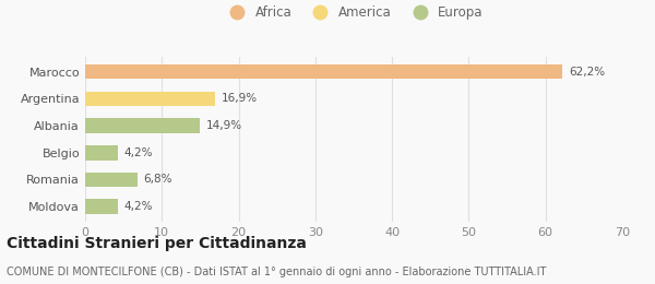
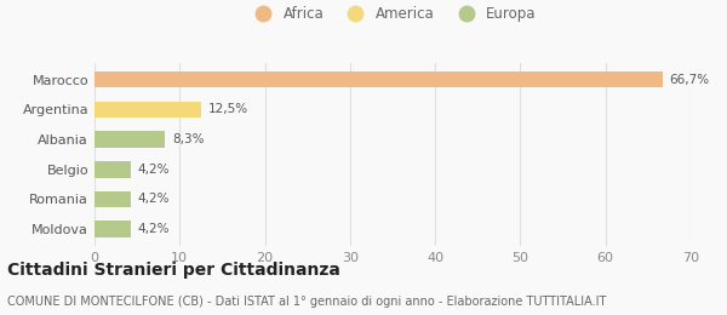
Marocco: 62,2% -> 66,7%
Argentina: 16,9% -> 12,5%
Albania: 14,9% -> 8,3%
Romania: 6,8% -> 4,2%
